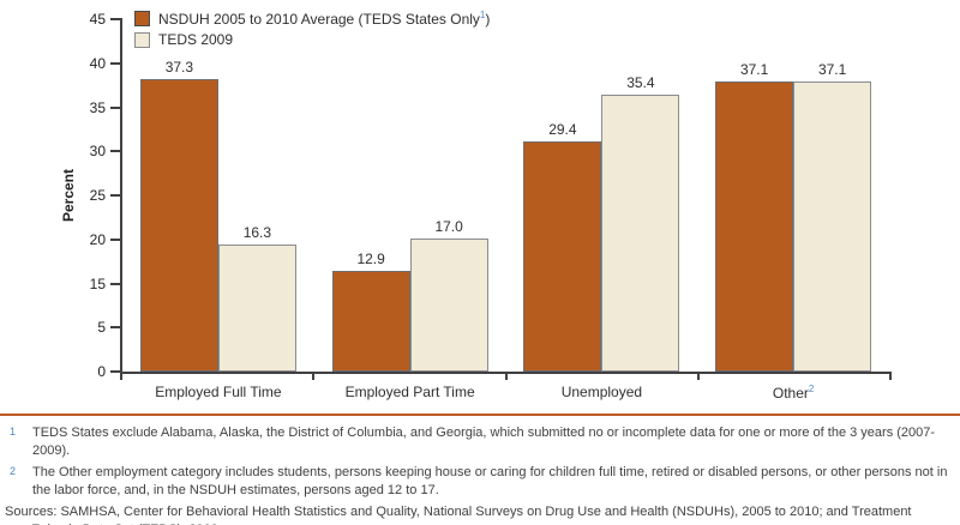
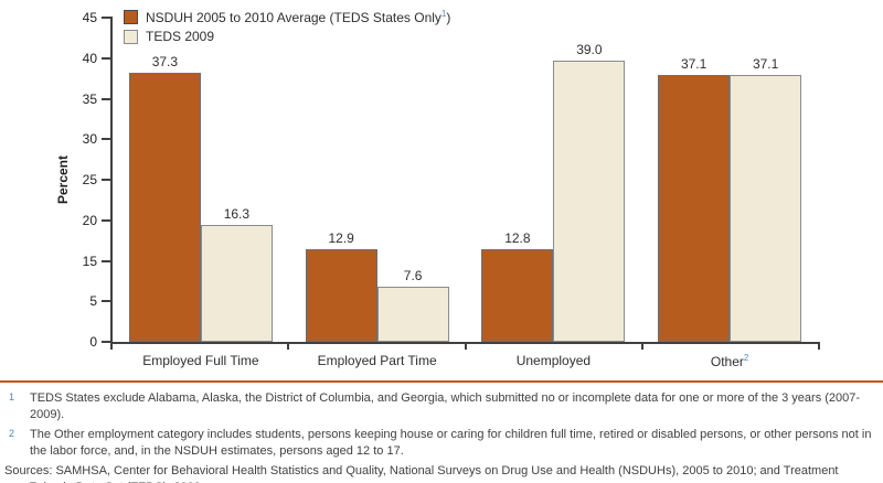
TEDS 2009/Employed Part Time: 17.0 -> 7.6
NSDUH 2005 to 2010 Average (TEDS States Only1)/Unemployed: 29.4 -> 12.8
TEDS 2009/Unemployed: 35.4 -> 39.0
